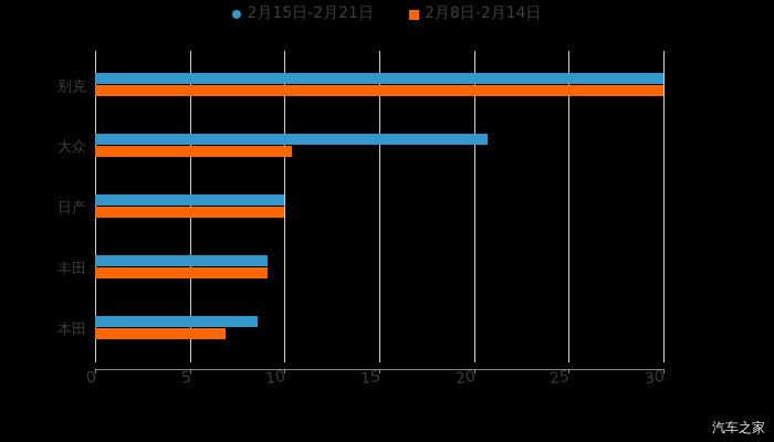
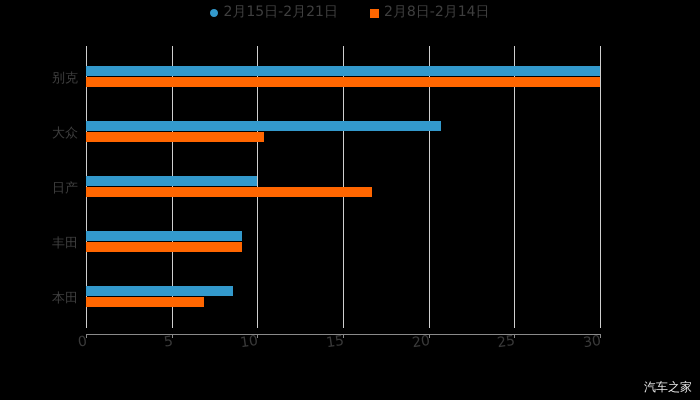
2月8日-2月14日/日产: 10.0 -> 16.7
